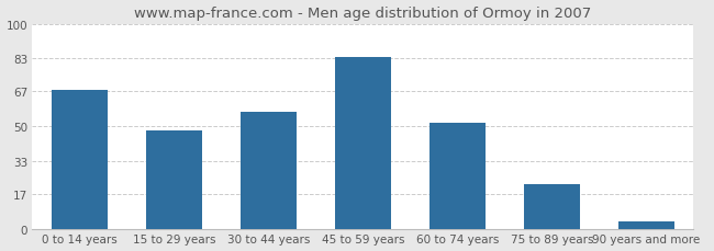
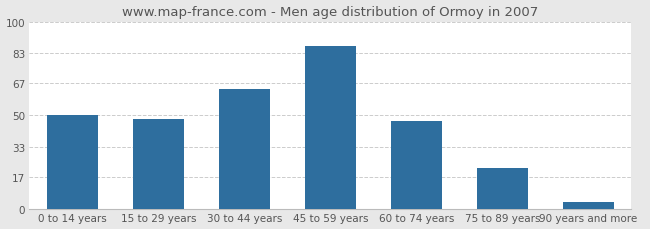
0 to 14 years: 68 -> 50
30 to 44 years: 57 -> 64
45 to 59 years: 84 -> 87
60 to 74 years: 52 -> 47
